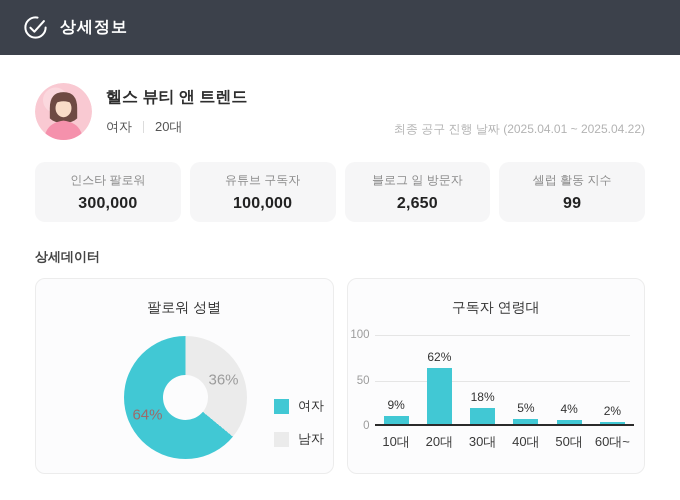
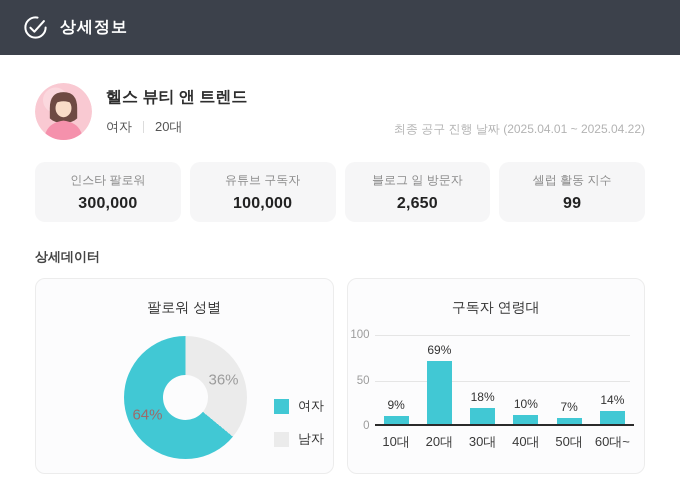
구독자 연령대/20대: 62% -> 69%
구독자 연령대/40대: 5% -> 10%
구독자 연령대/50대: 4% -> 7%
구독자 연령대/60대~: 2% -> 14%
